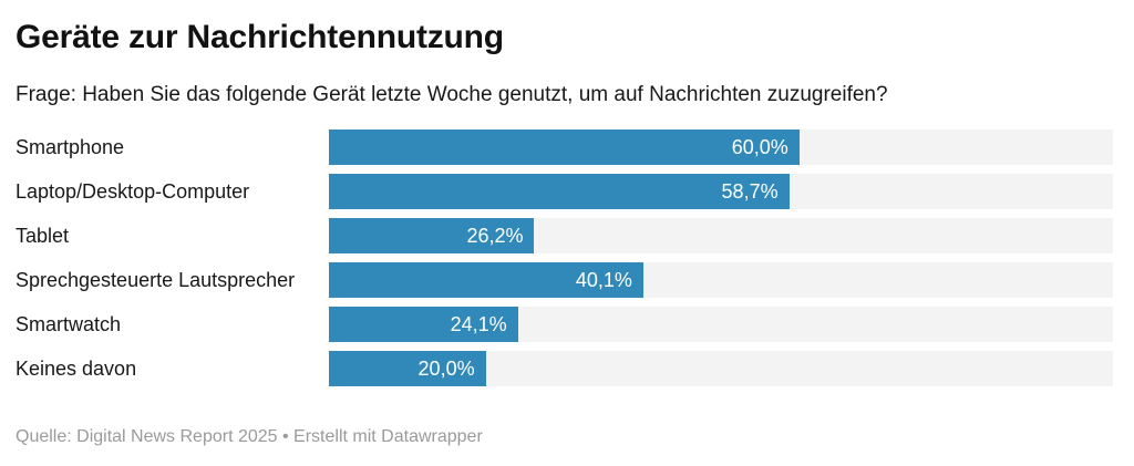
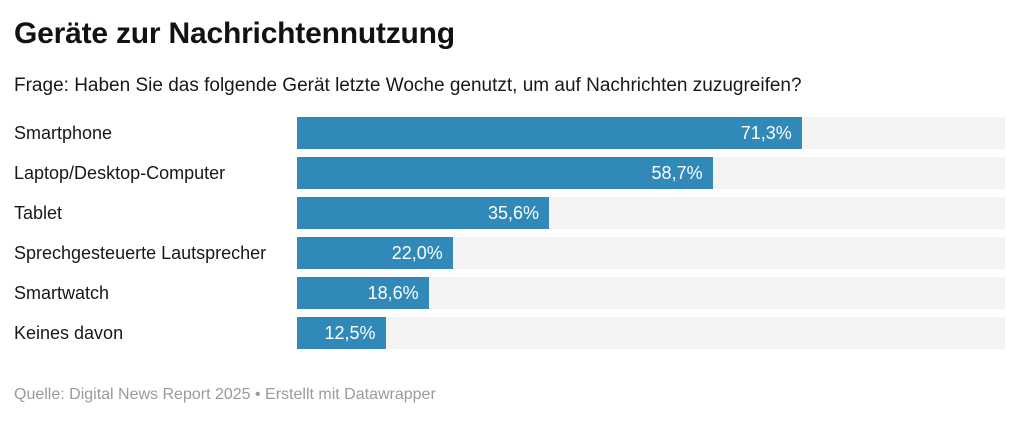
Smartphone: 60,0% -> 71,3%
Tablet: 26,2% -> 35,6%
Sprechgesteuerte Lautsprecher: 40,1% -> 22,0%
Smartwatch: 24,1% -> 18,6%
Keines davon: 20,0% -> 12,5%
